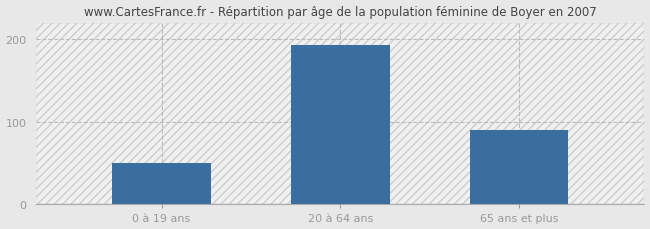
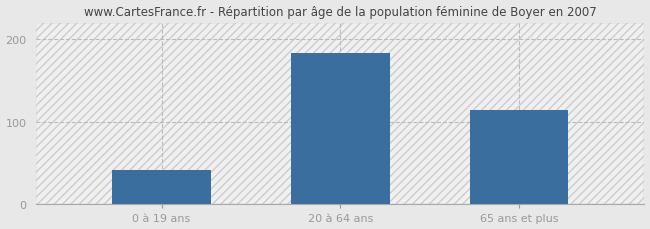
0 à 19 ans: 50 -> 42
20 à 64 ans: 193 -> 184
65 ans et plus: 90 -> 114
